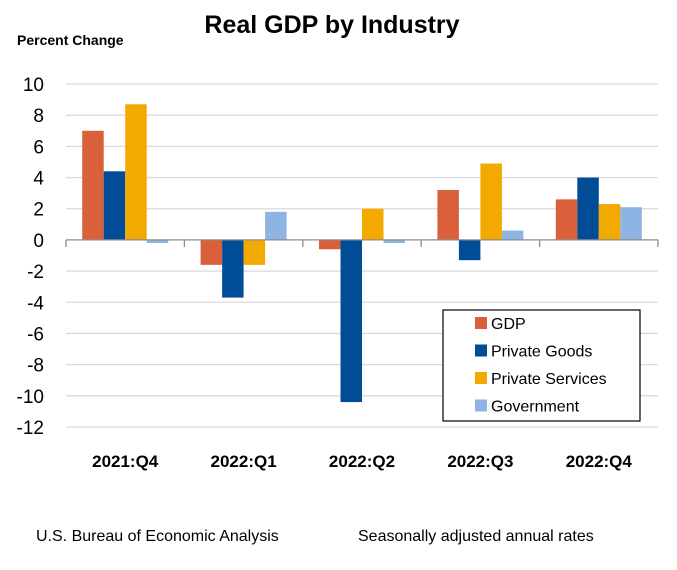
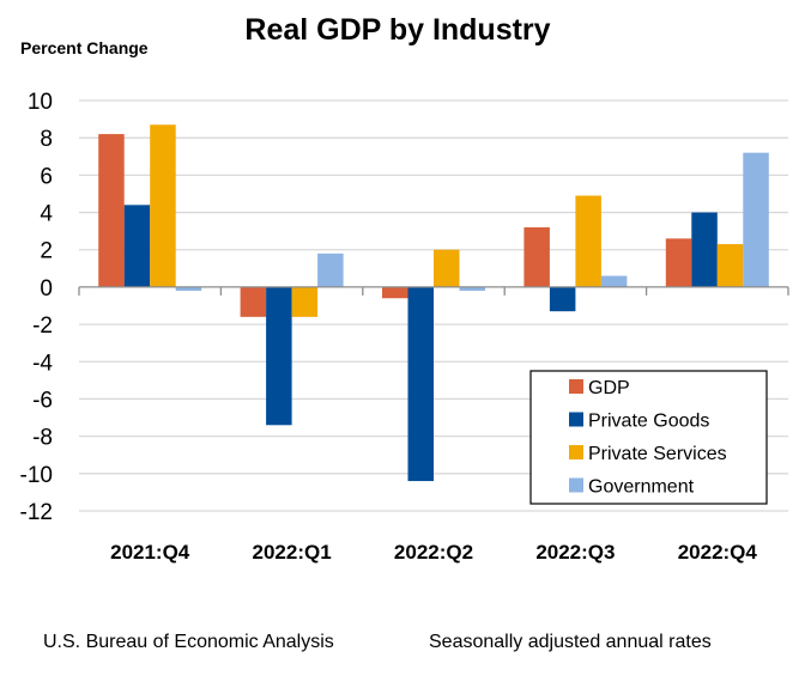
GDP/2021:Q4: 7.0 -> 8.2
Private Goods/2022:Q1: -3.7 -> -7.4
Government/2022:Q4: 2.1 -> 7.2
